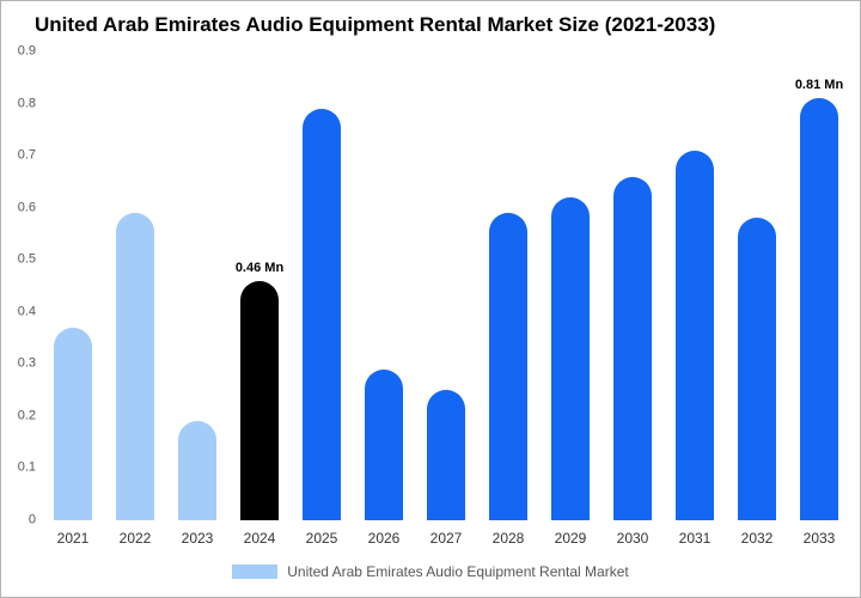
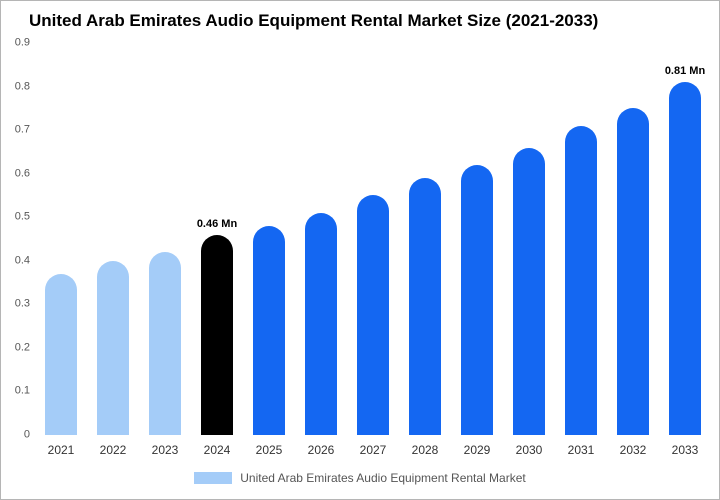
2022: 0.59 -> 0.40
2023: 0.19 -> 0.42
2025: 0.79 -> 0.48
2026: 0.29 -> 0.51
2027: 0.25 -> 0.55
2032: 0.58 -> 0.75
